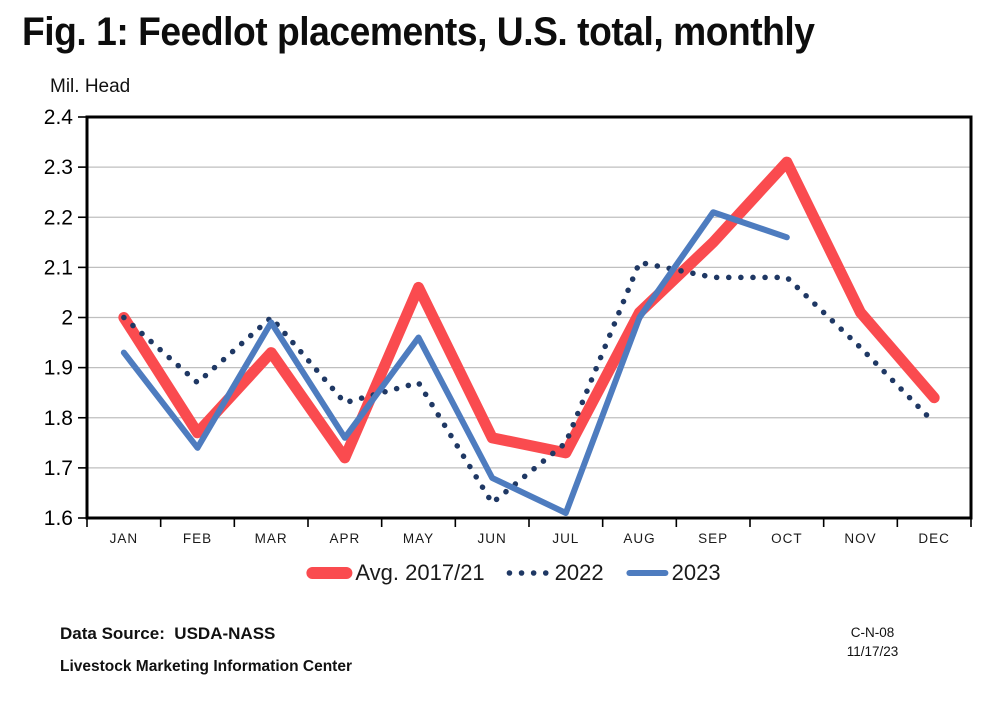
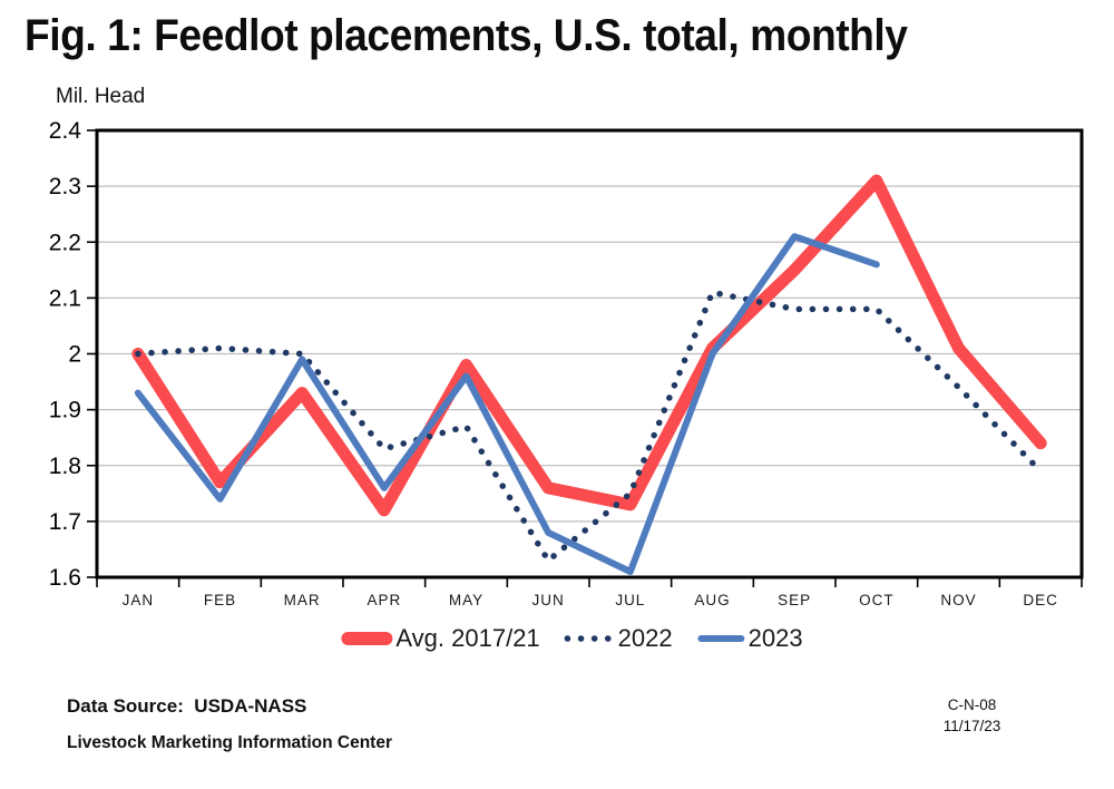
2022/FEB: 1.87 -> 2.01
Avg. 2017/21/MAY: 2.06 -> 1.98
